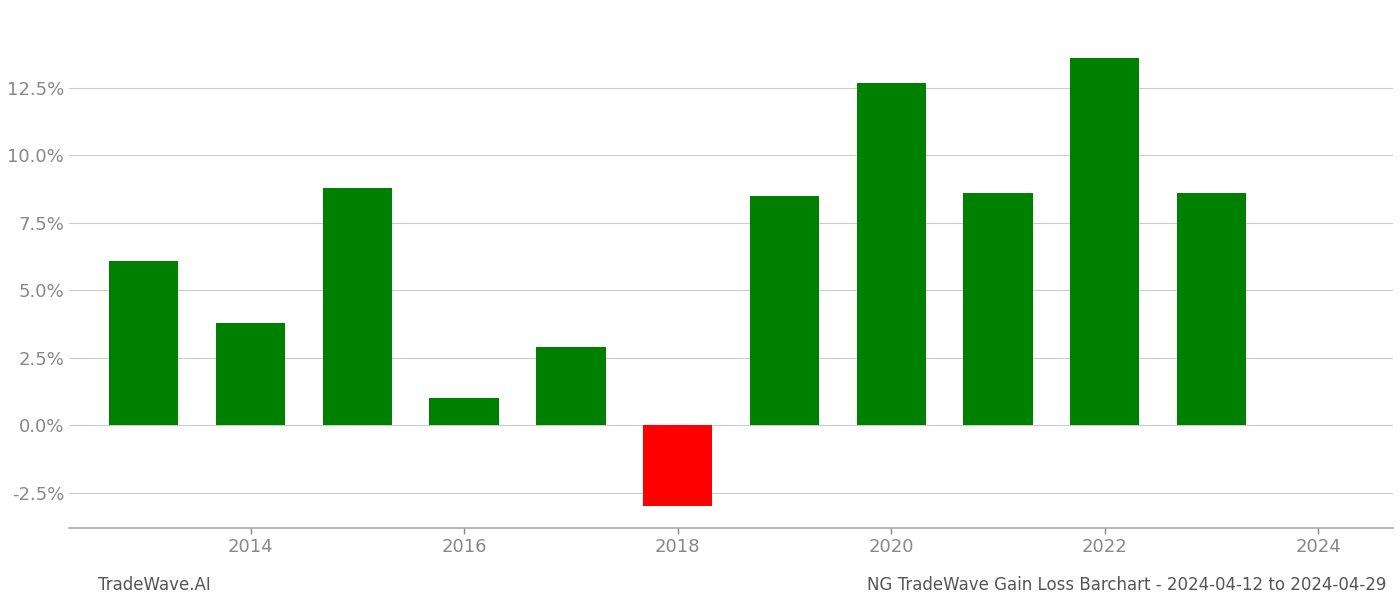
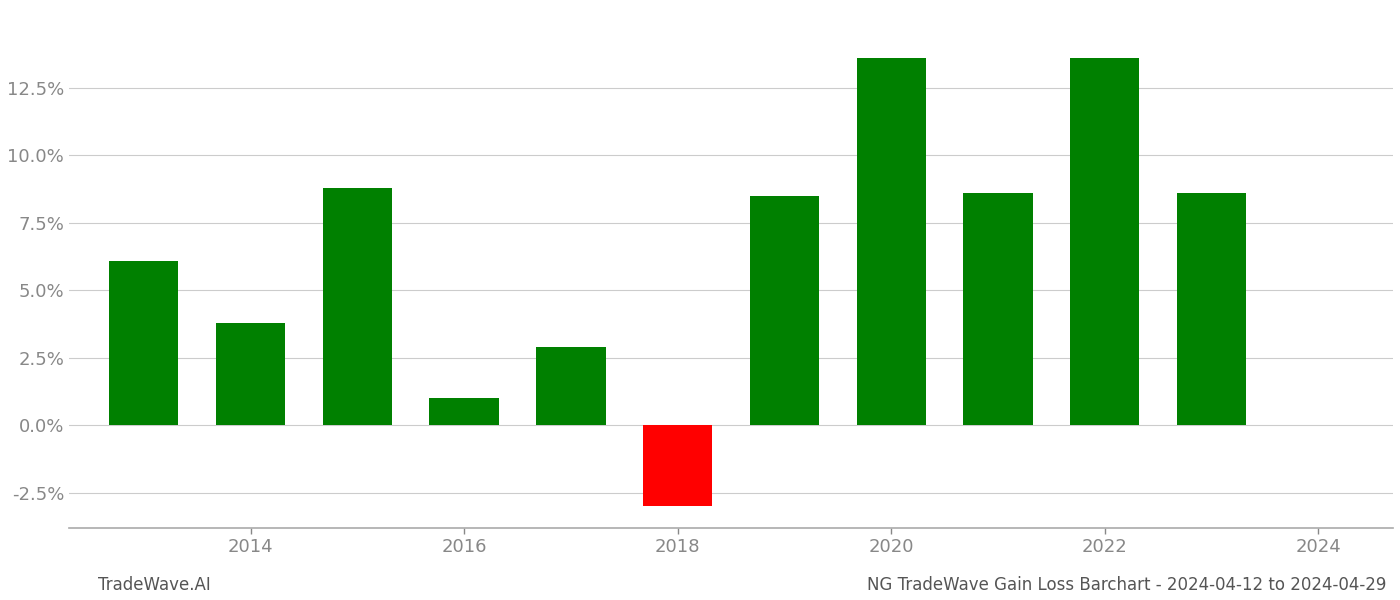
2020: 12.7% -> 13.6%
